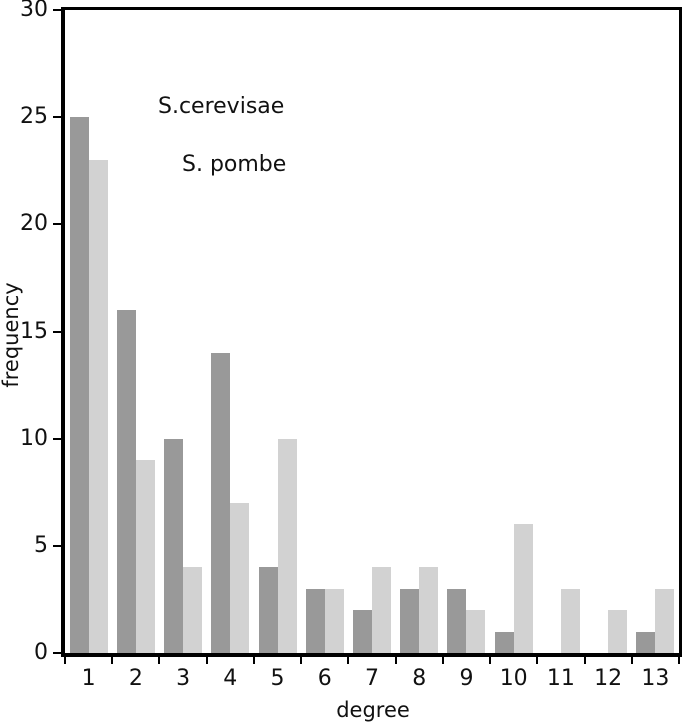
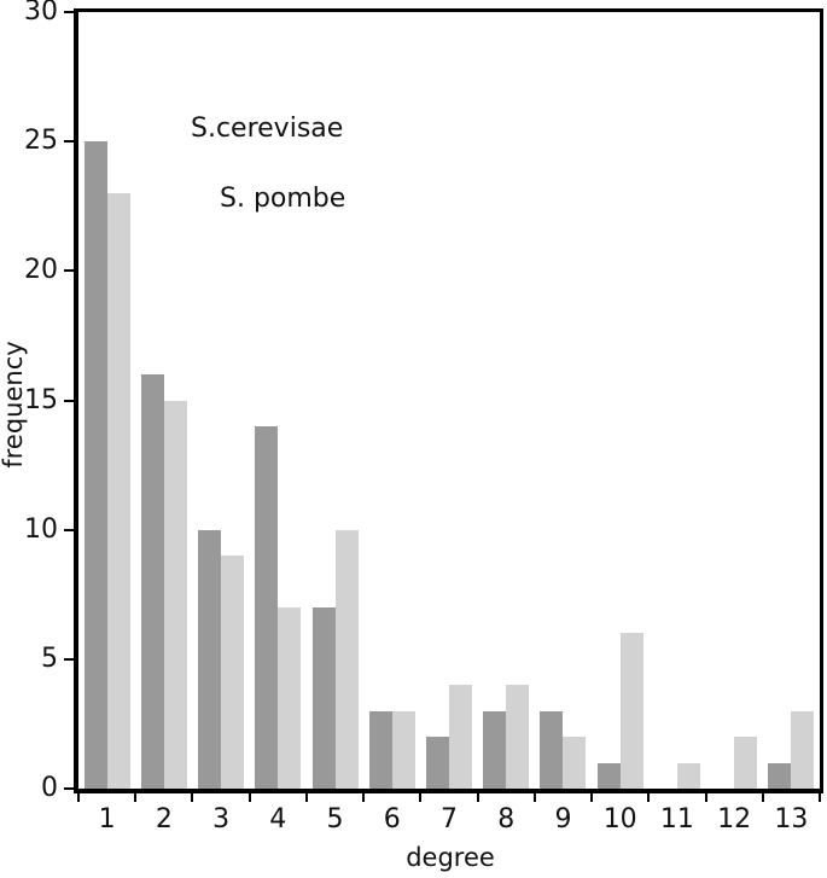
S. pombe/2: 9 -> 15
S. pombe/3: 4 -> 9
S.cerevisae/5: 4 -> 7
S. pombe/11: 3 -> 1
